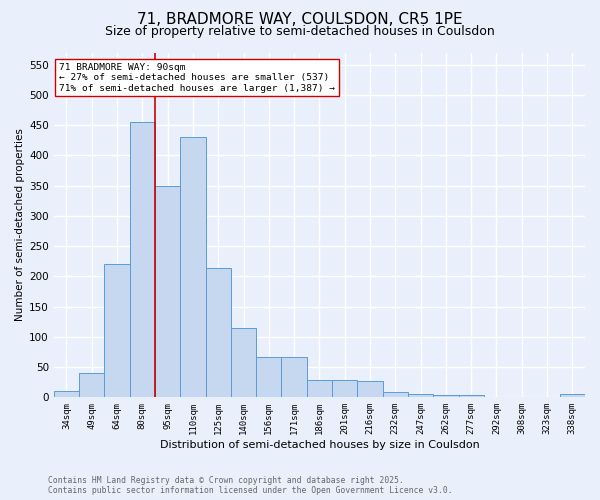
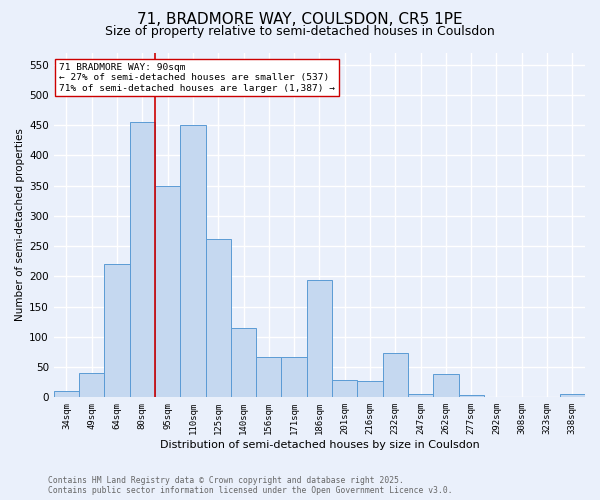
110sqm: 430 -> 450
125sqm: 213 -> 262
186sqm: 29 -> 194
232sqm: 8 -> 74
262sqm: 4 -> 38
